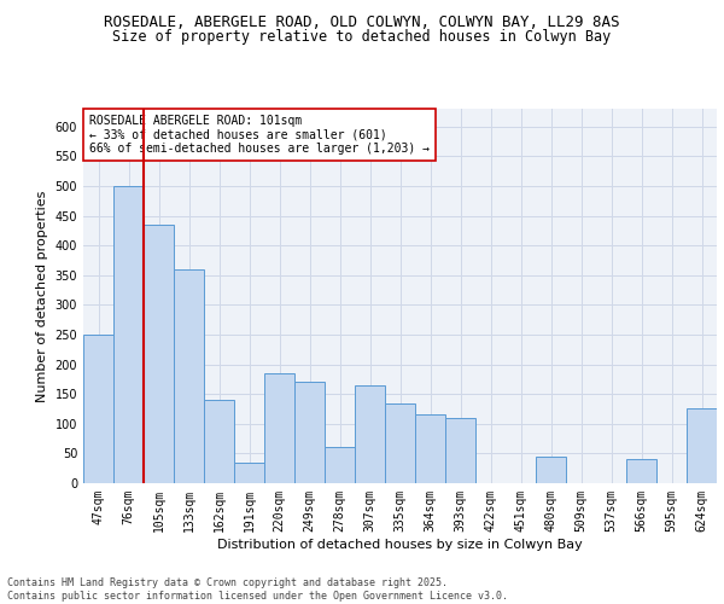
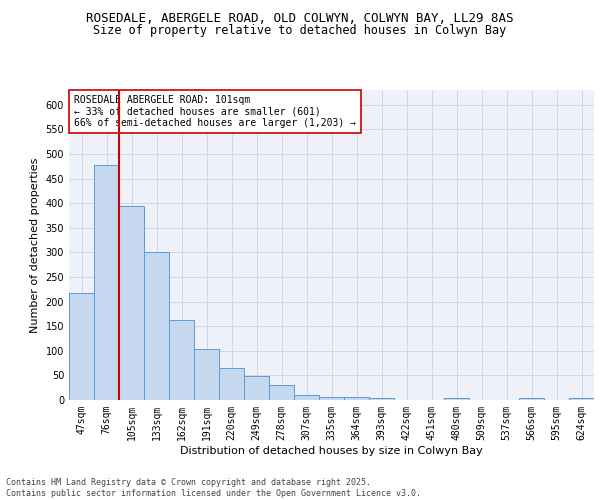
47sqm: 250 -> 218
76sqm: 500 -> 478
105sqm: 435 -> 395
133sqm: 360 -> 301
162sqm: 140 -> 163
191sqm: 35 -> 104
220sqm: 185 -> 65
249sqm: 170 -> 48
278sqm: 60 -> 31
307sqm: 165 -> 10
335sqm: 135 -> 7
364sqm: 115 -> 7
393sqm: 110 -> 5
480sqm: 45 -> 4
566sqm: 40 -> 4
624sqm: 125 -> 4
